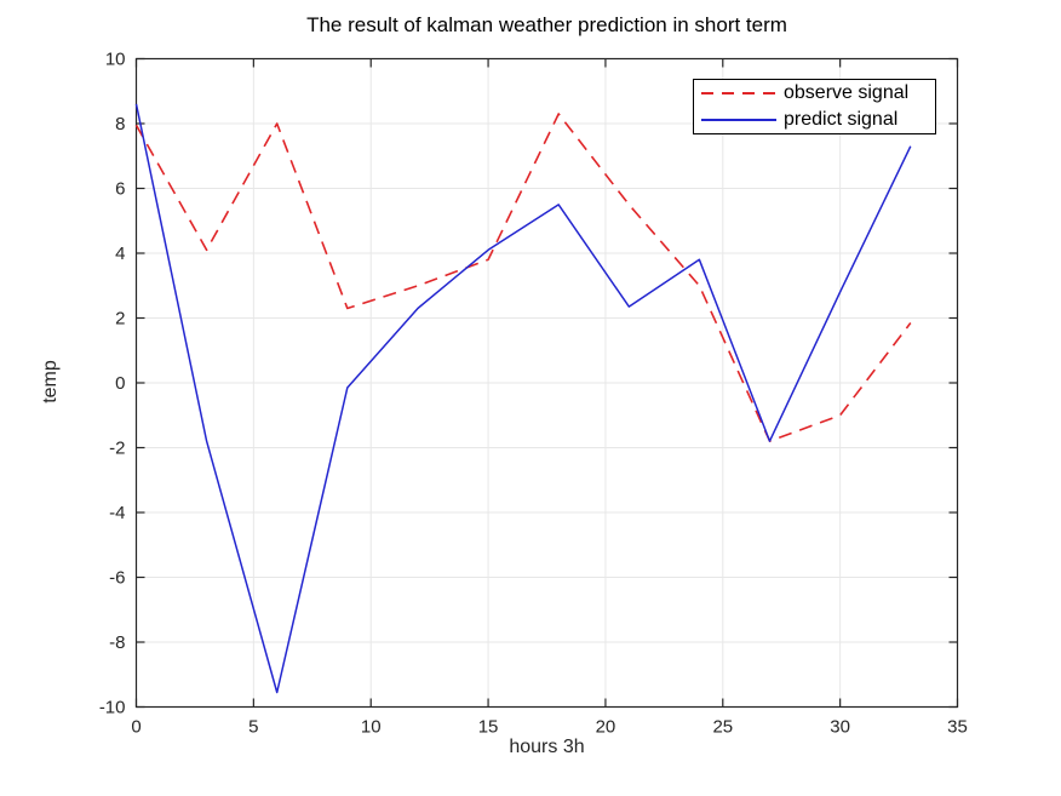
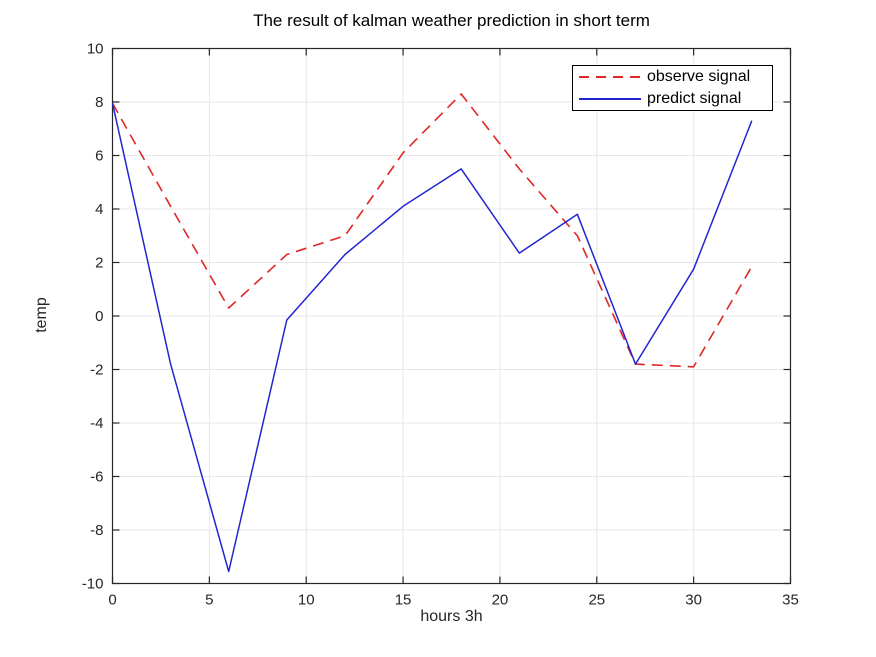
predict signal/0: 8.6 -> 8.0
observe signal/6: 8.0 -> 0.3
observe signal/15: 3.8 -> 6.1
observe signal/30: -1.0 -> -1.9
predict signal/30: 2.8 -> 1.8
